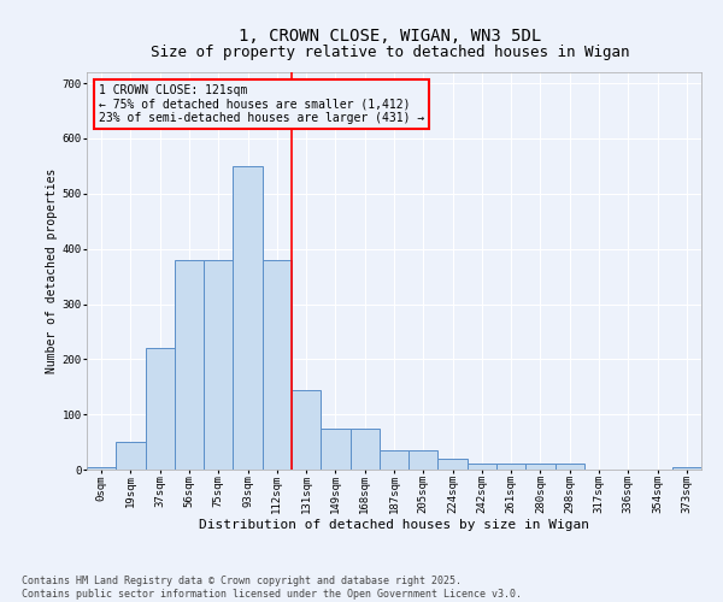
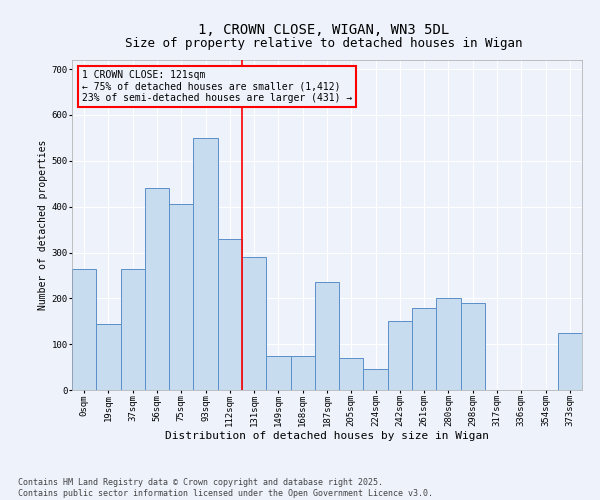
0sqm: 5 -> 265
19sqm: 50 -> 145
37sqm: 220 -> 265
56sqm: 380 -> 440
75sqm: 380 -> 405
112sqm: 380 -> 330
131sqm: 145 -> 290
187sqm: 35 -> 235
205sqm: 35 -> 70
224sqm: 20 -> 45
242sqm: 10 -> 150
261sqm: 10 -> 180
280sqm: 10 -> 200
298sqm: 10 -> 190
373sqm: 5 -> 125
